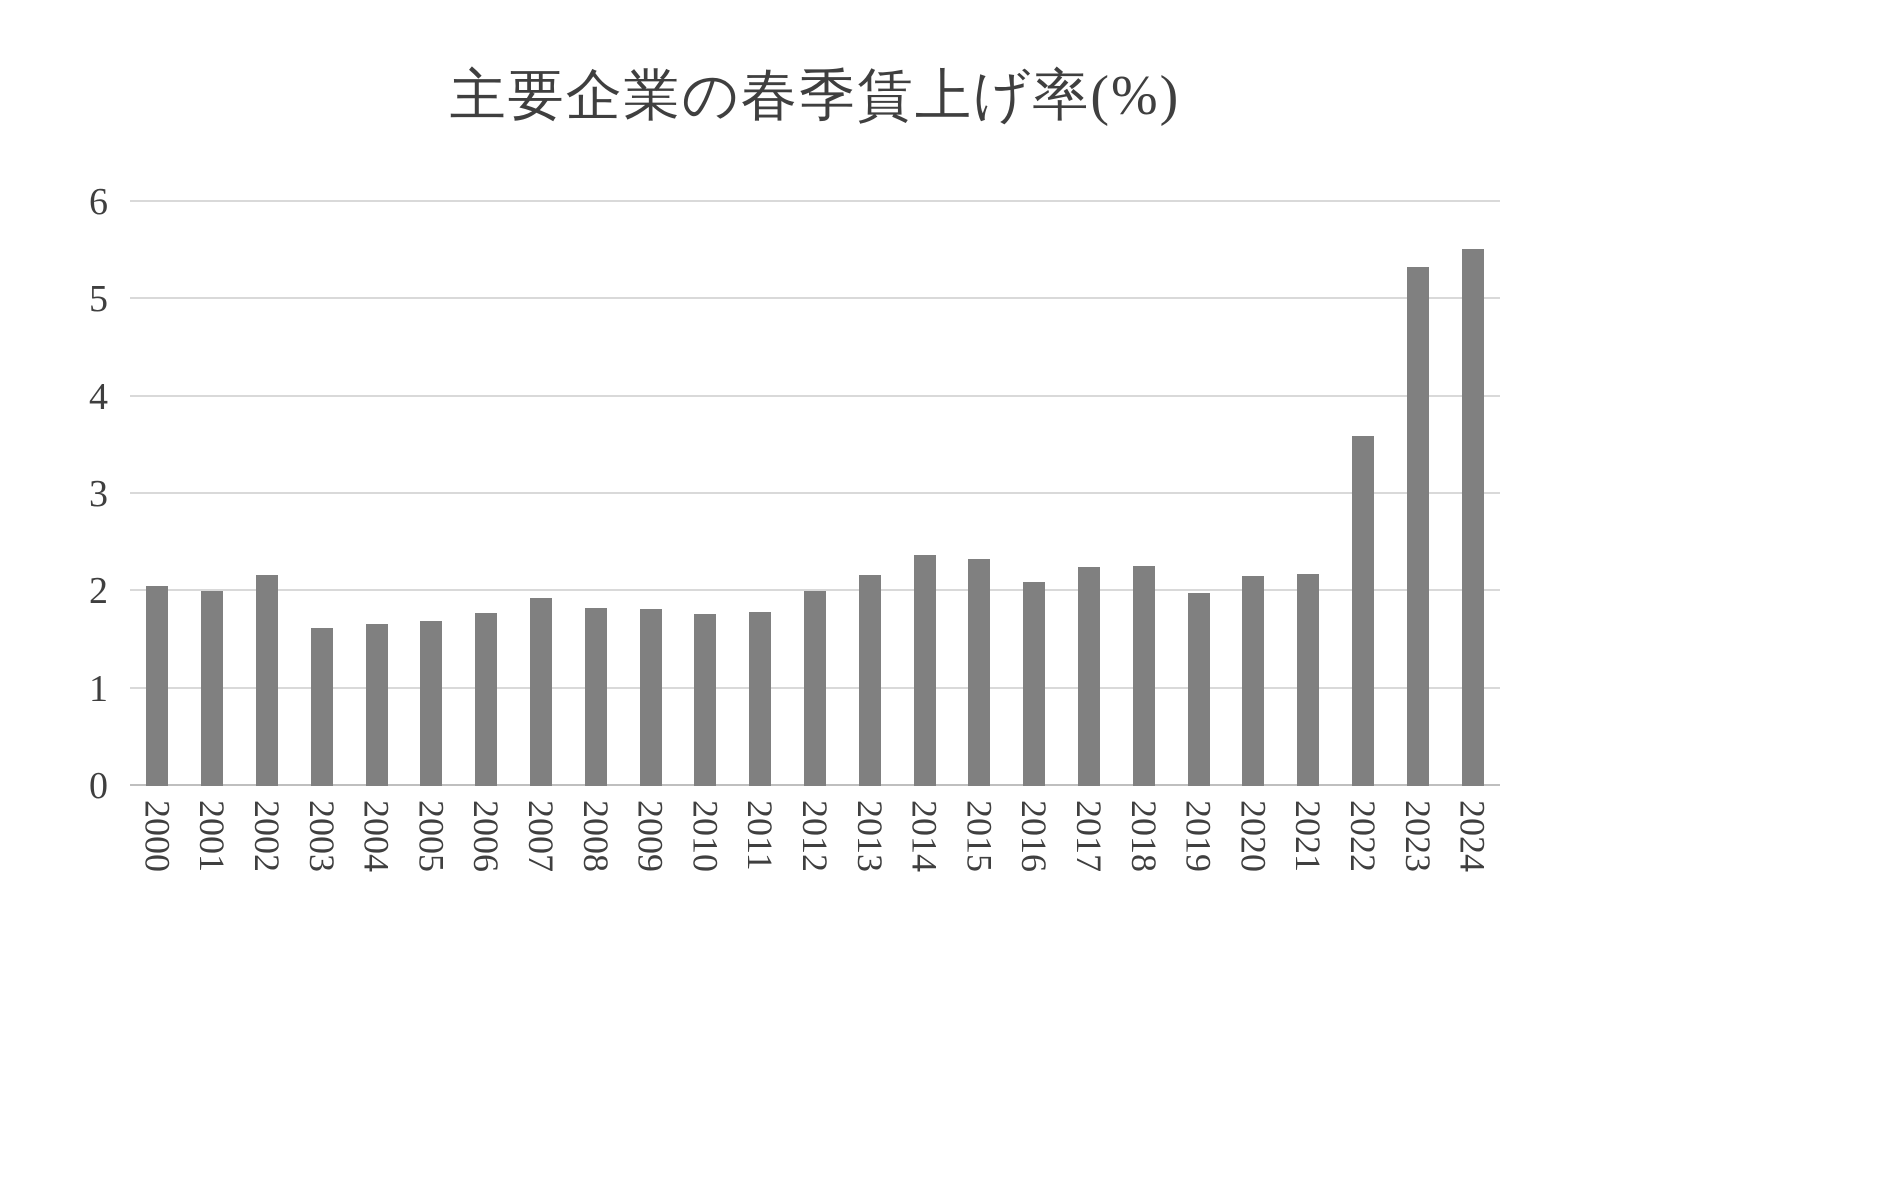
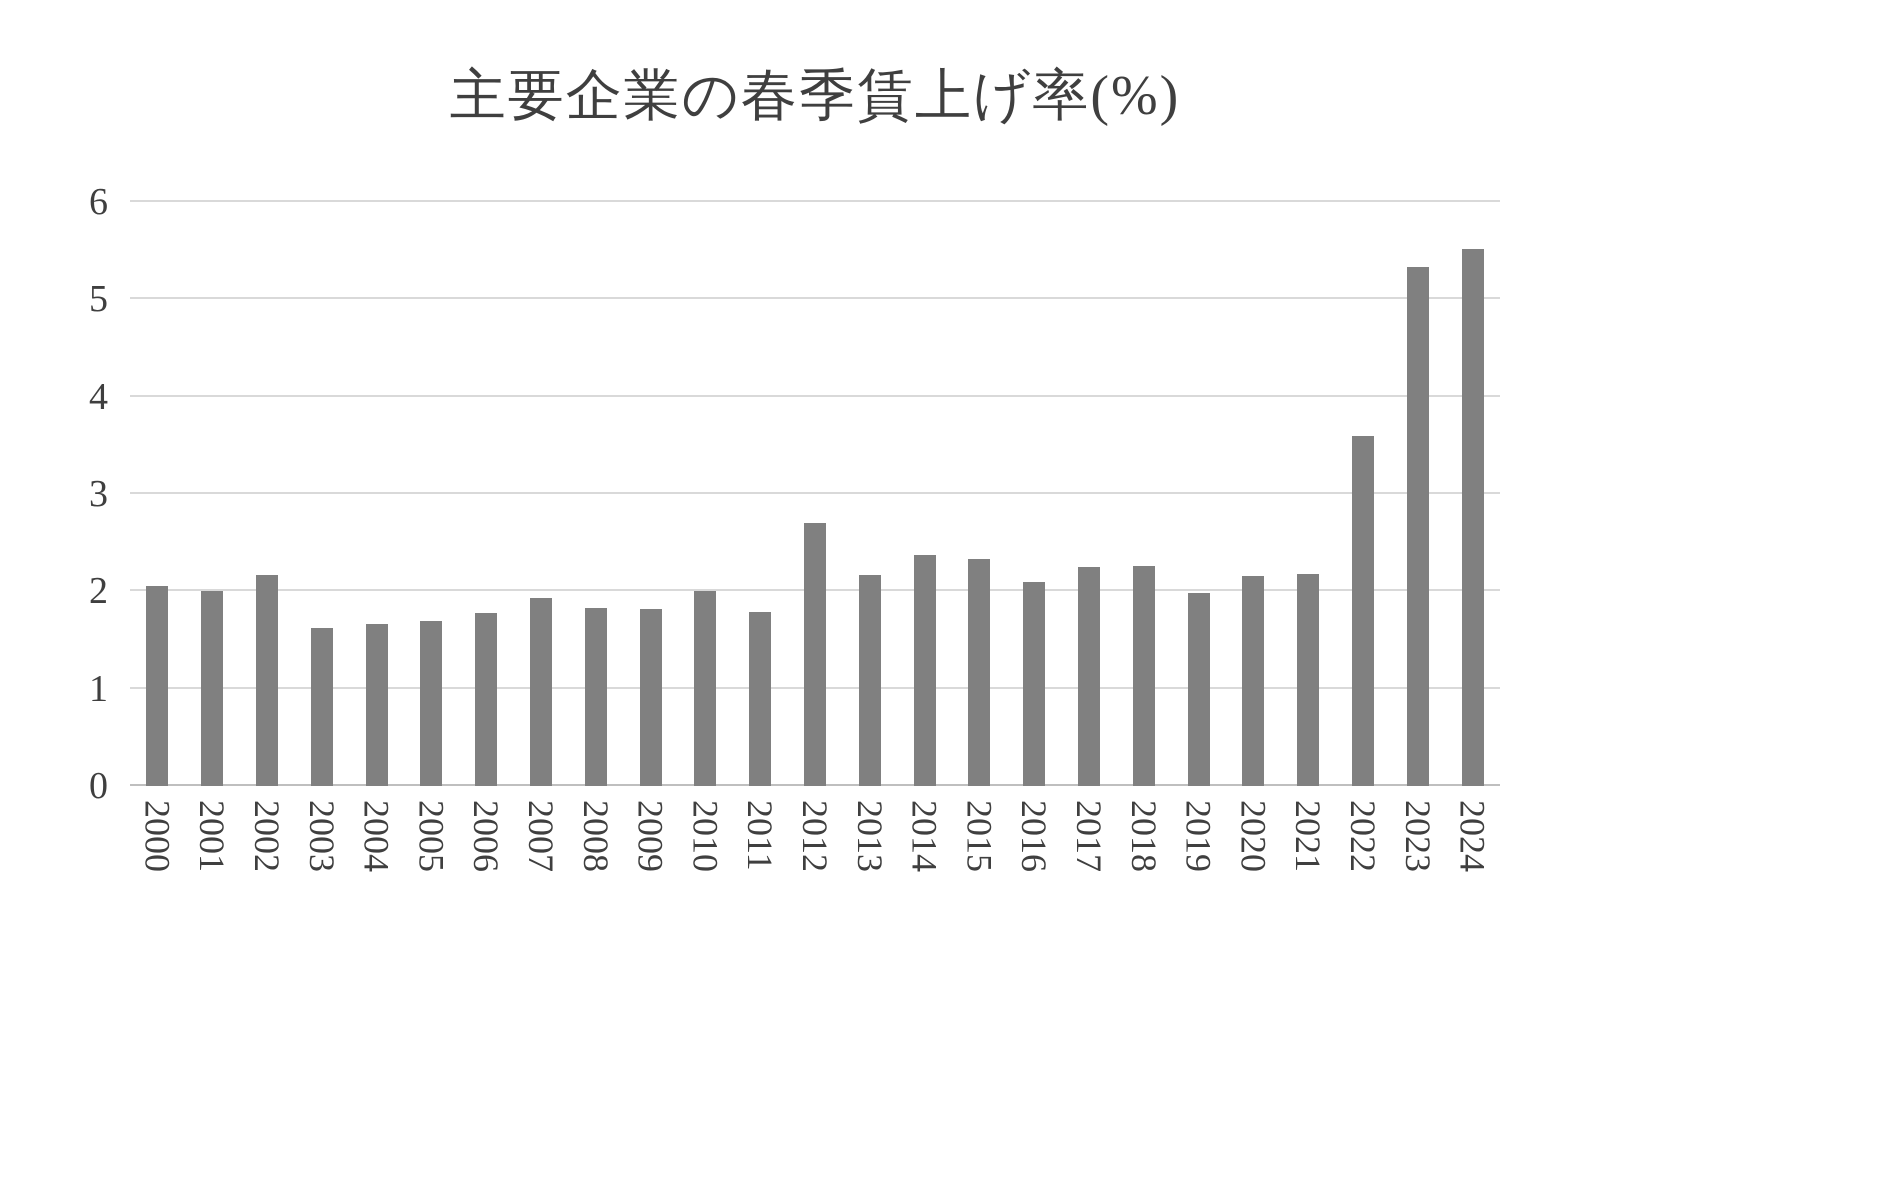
2010: 1.8 -> 2.0
2012: 2.0 -> 2.7
